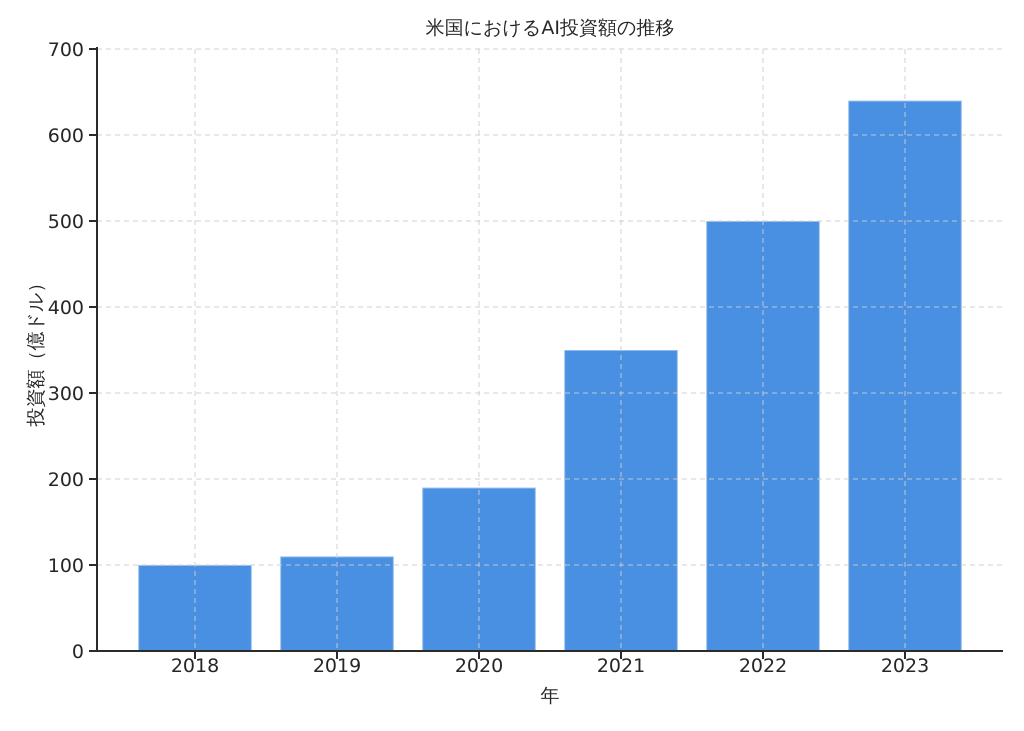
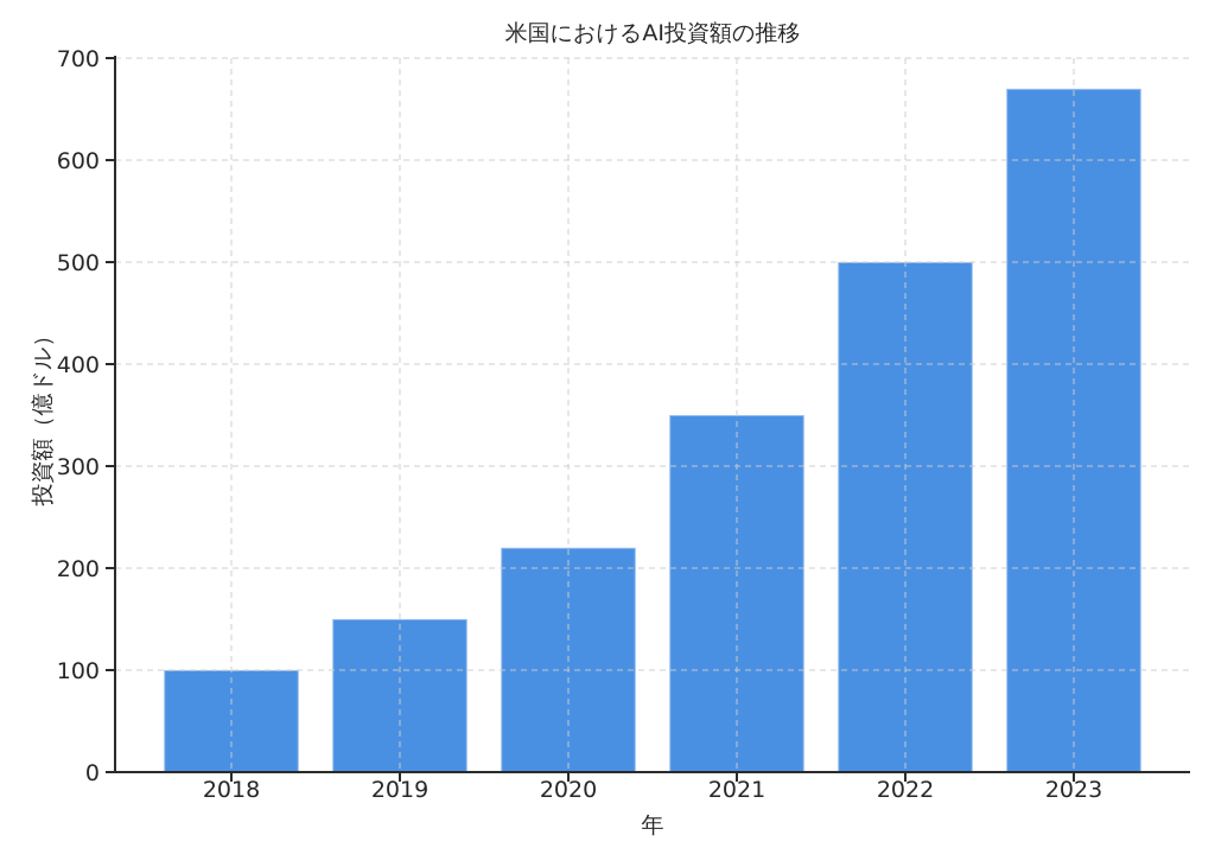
2019: 110 -> 150
2020: 190 -> 220
2023: 640 -> 670
